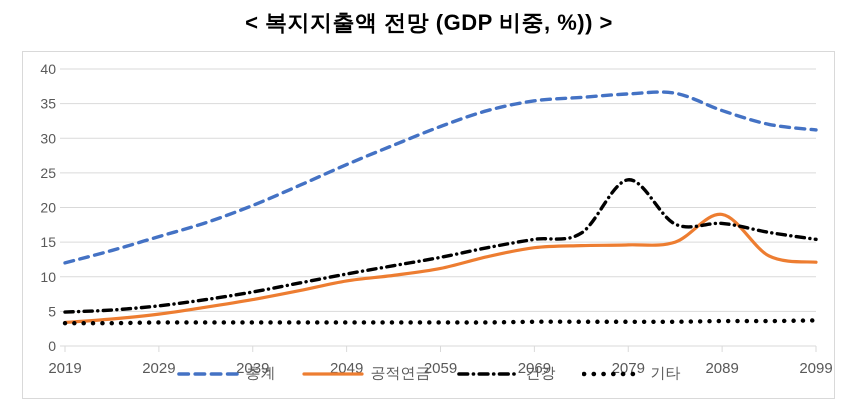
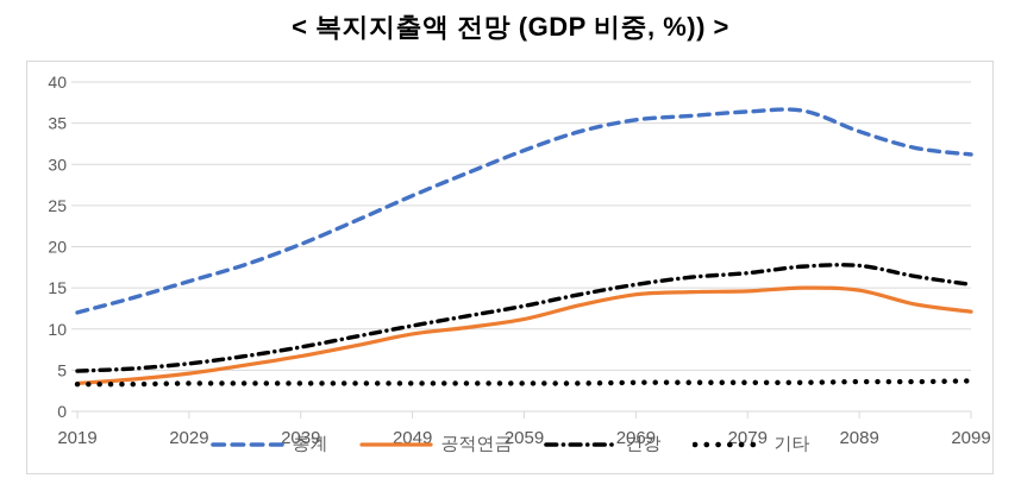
건강/2079: 24 -> 17
공적연금/2089: 19 -> 15
